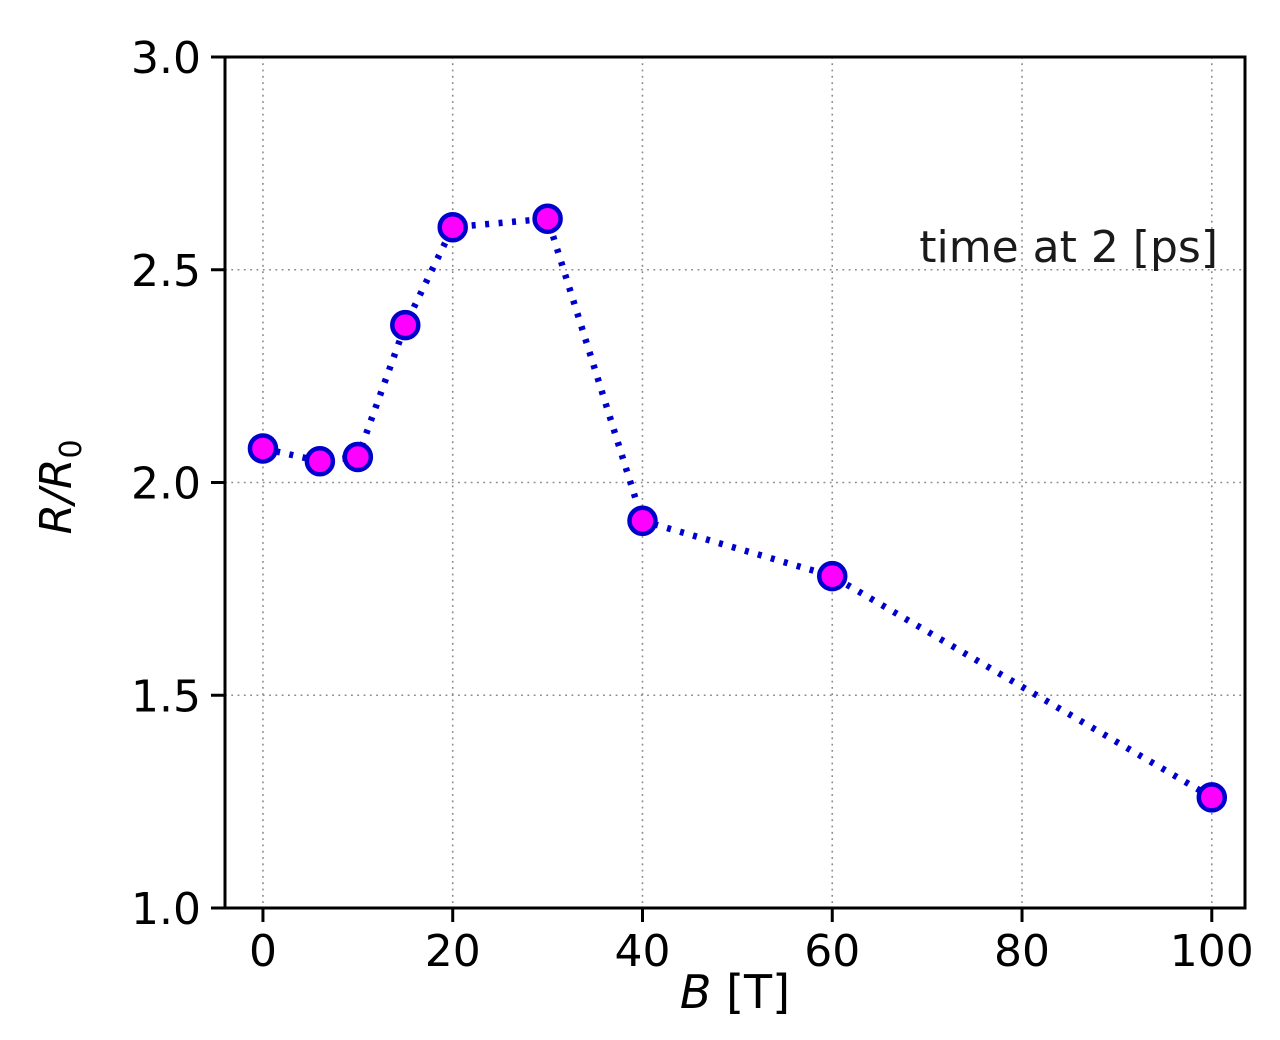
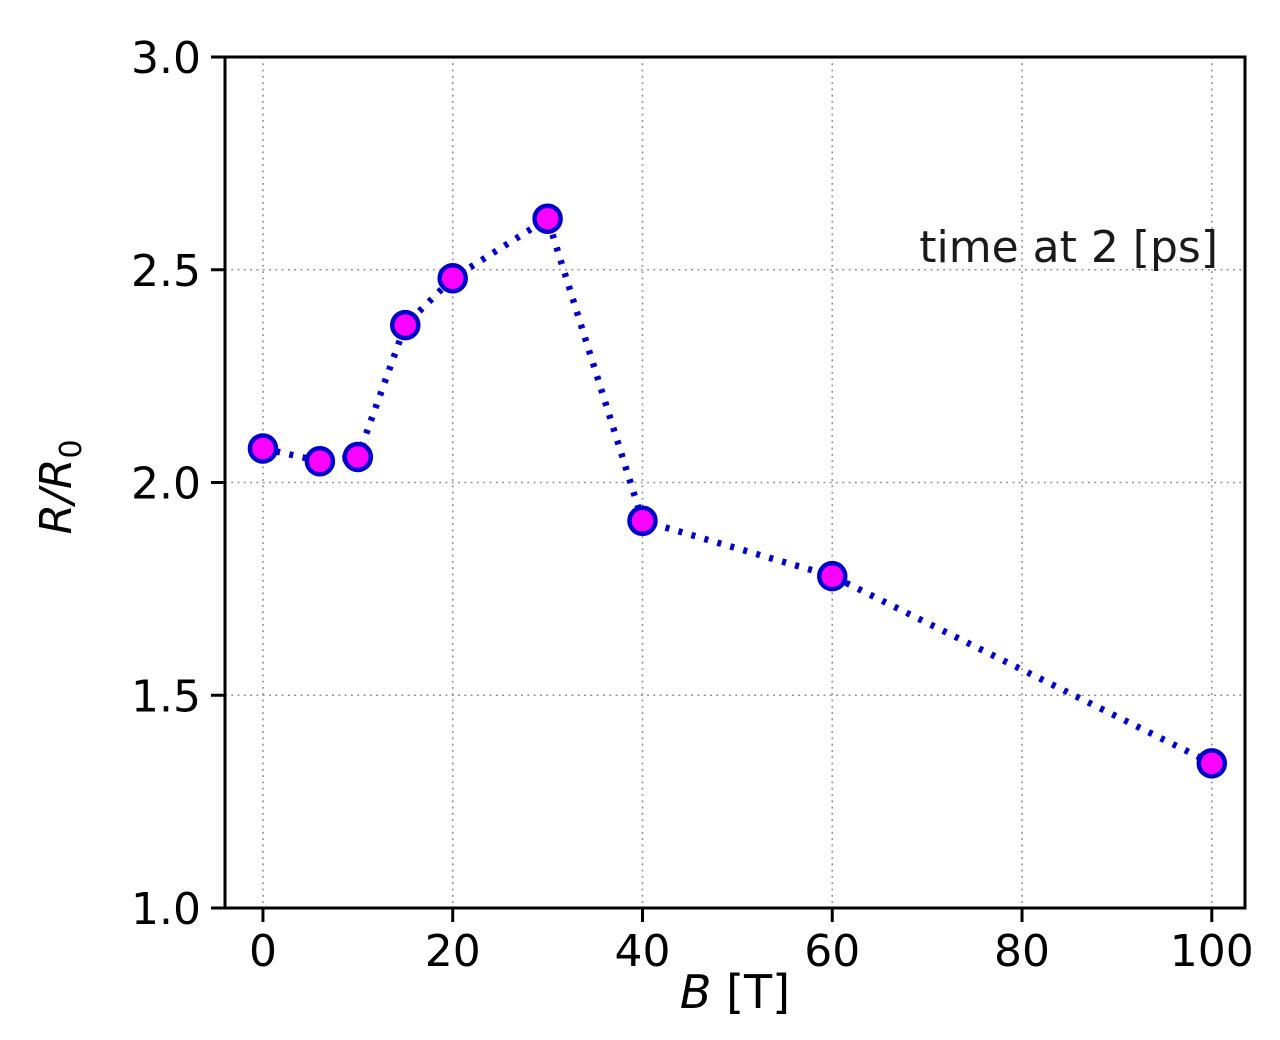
20: 2.60 -> 2.48
100: 1.26 -> 1.34
